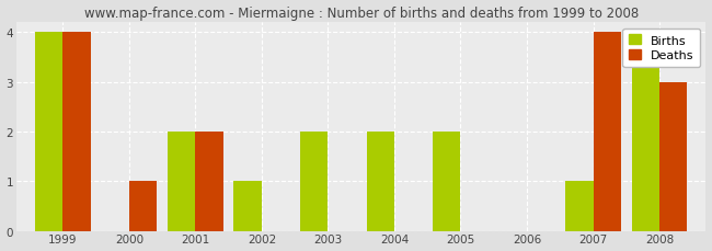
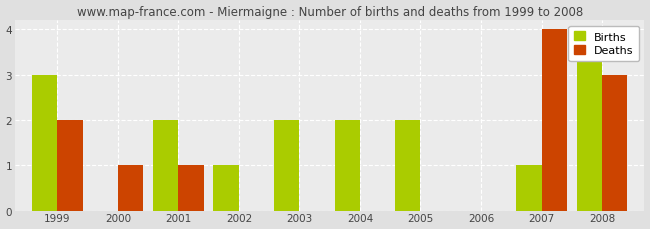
Births/1999: 4 -> 3
Deaths/1999: 4 -> 2
Deaths/2001: 2 -> 1
